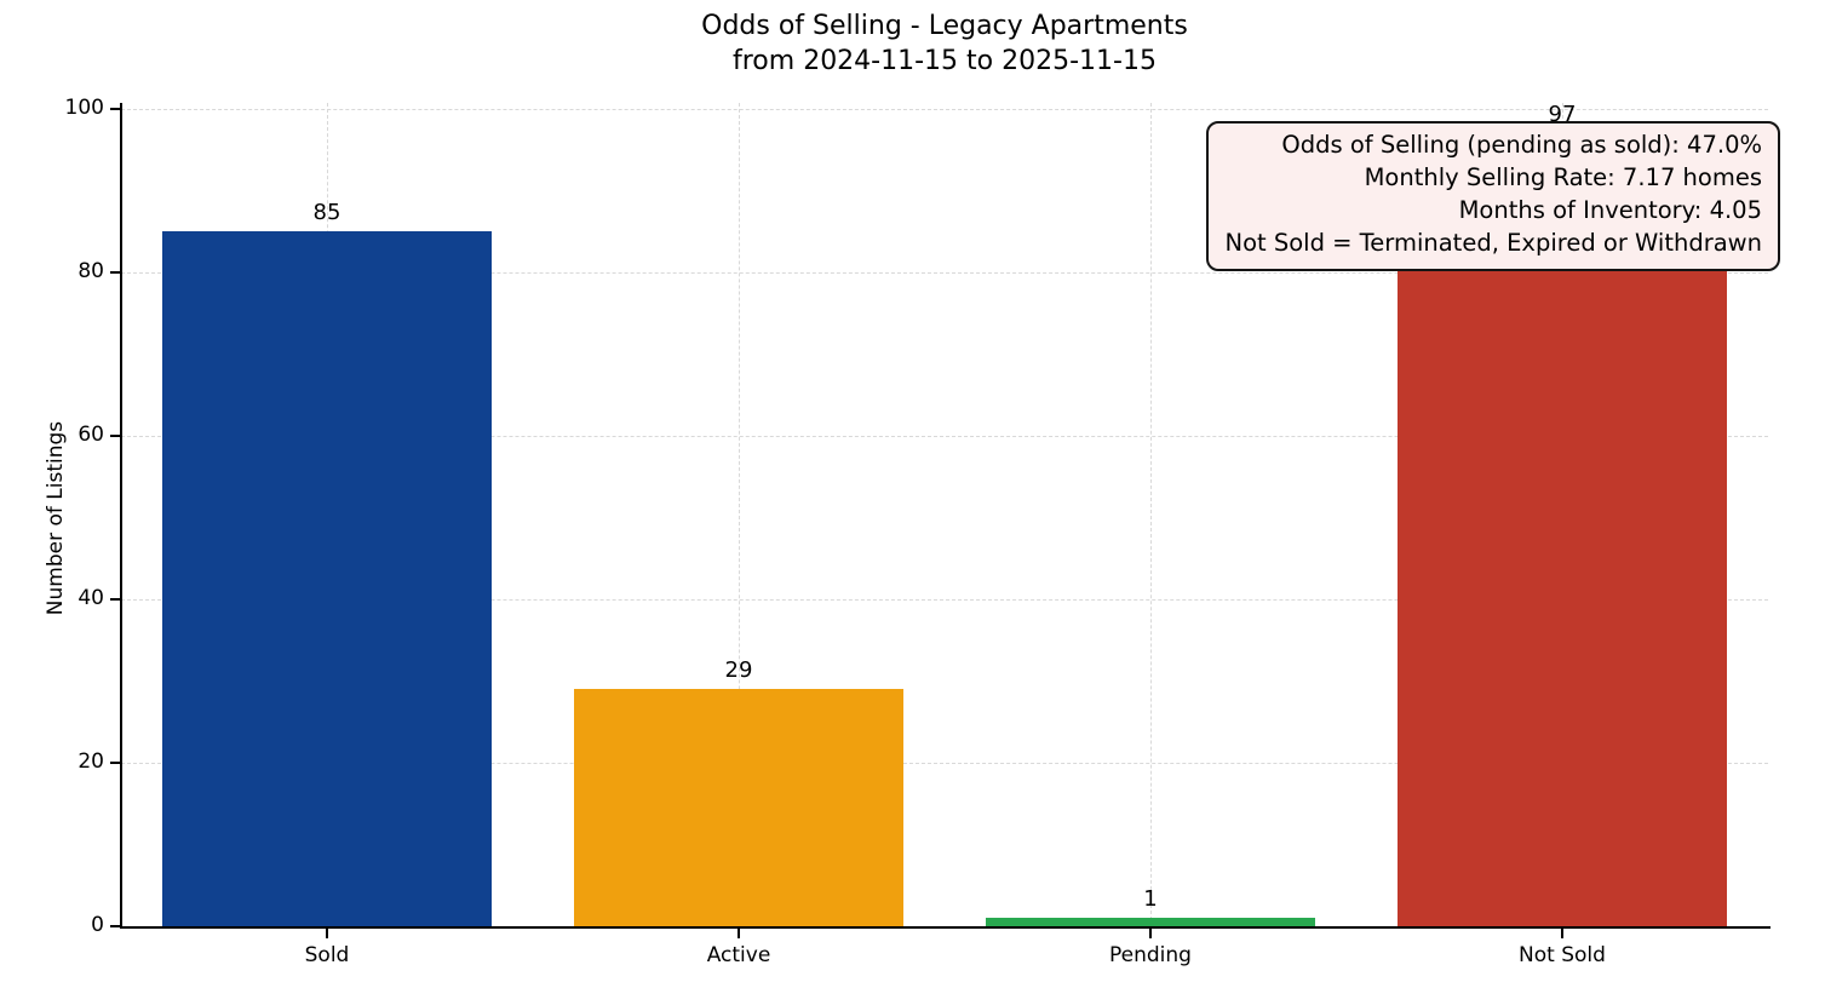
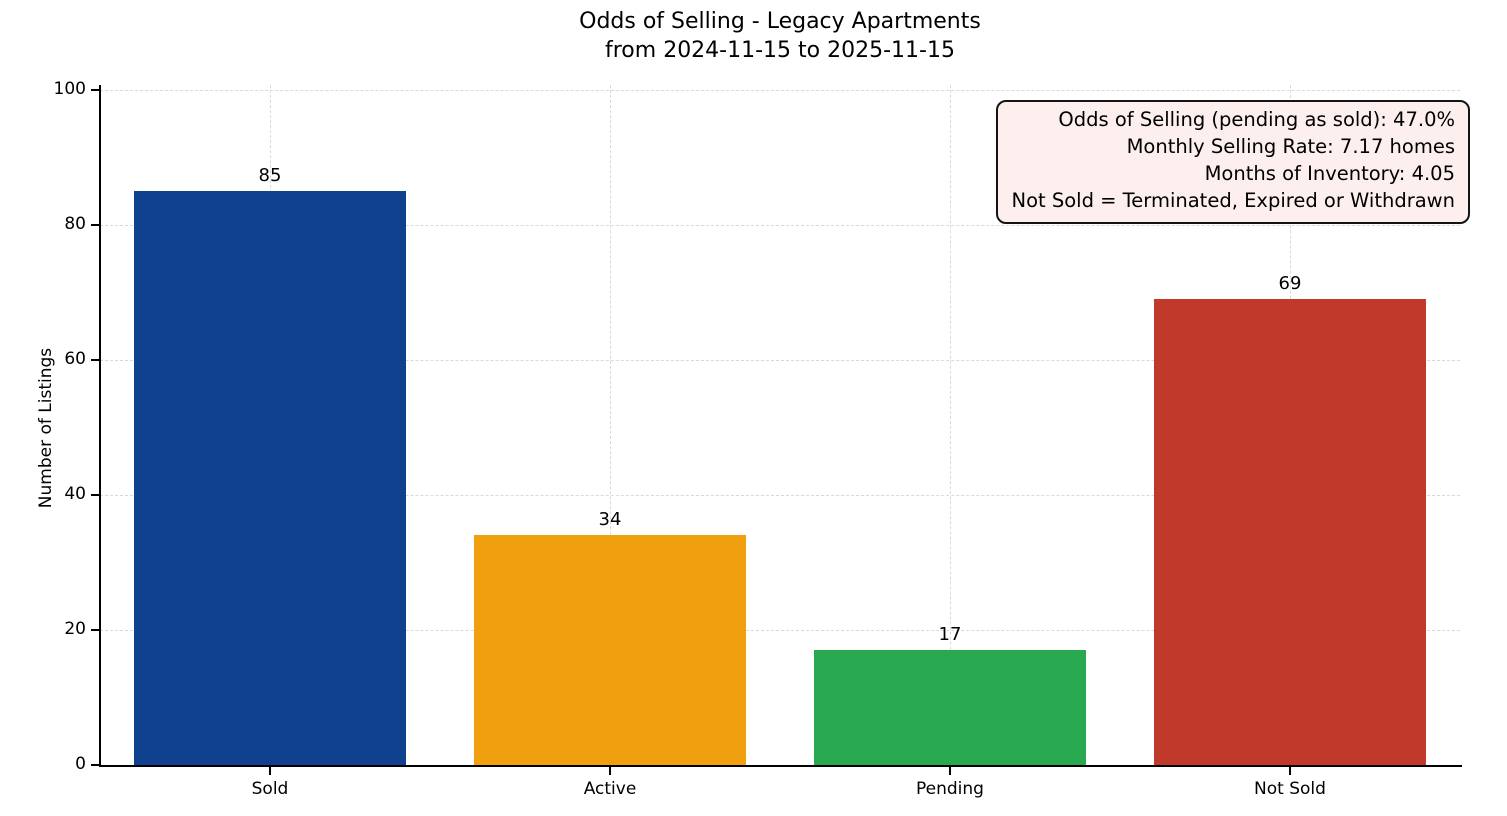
Active: 29 -> 34
Pending: 1 -> 17
Not Sold: 97 -> 69
